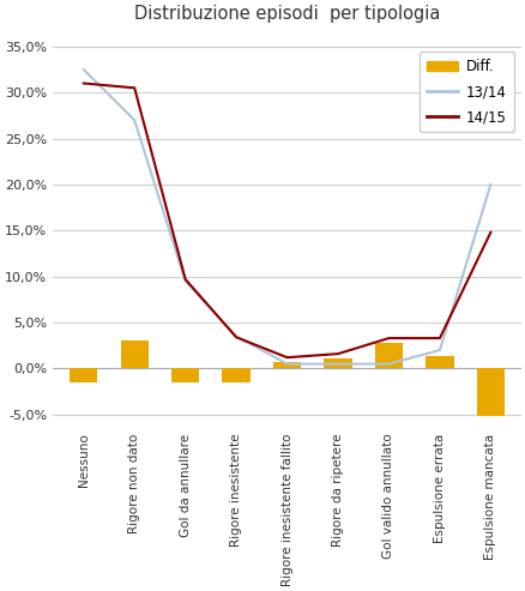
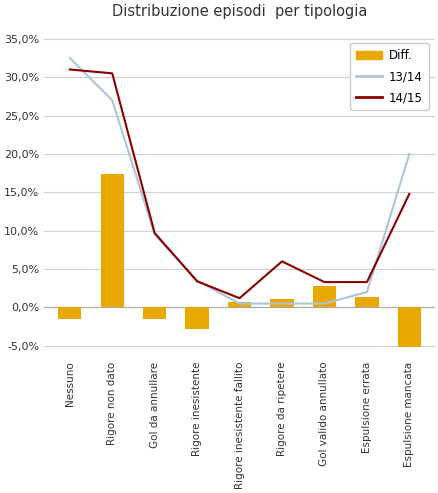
Diff./Rigore non dato: 3,0% -> 17,4%
Diff./Rigore inesistente: -1,5% -> -2,8%
14/15/Rigore da ripetere: 1,6% -> 6,0%
